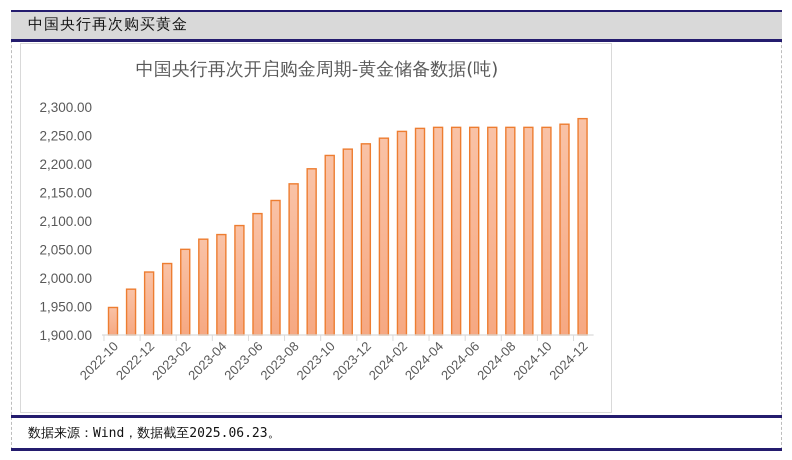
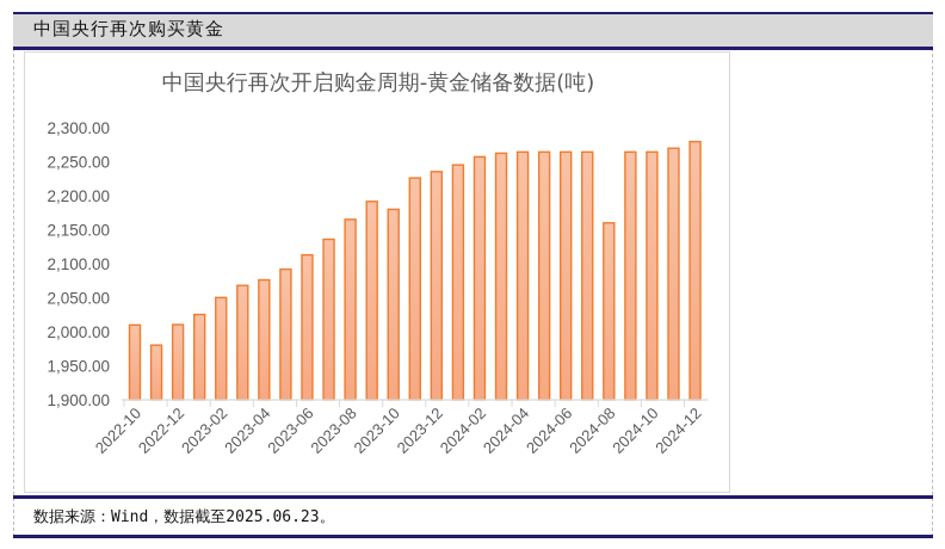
2022-10: 1950 -> 2010
2023-10: 2220 -> 2180
2024-08: 2260 -> 2160
